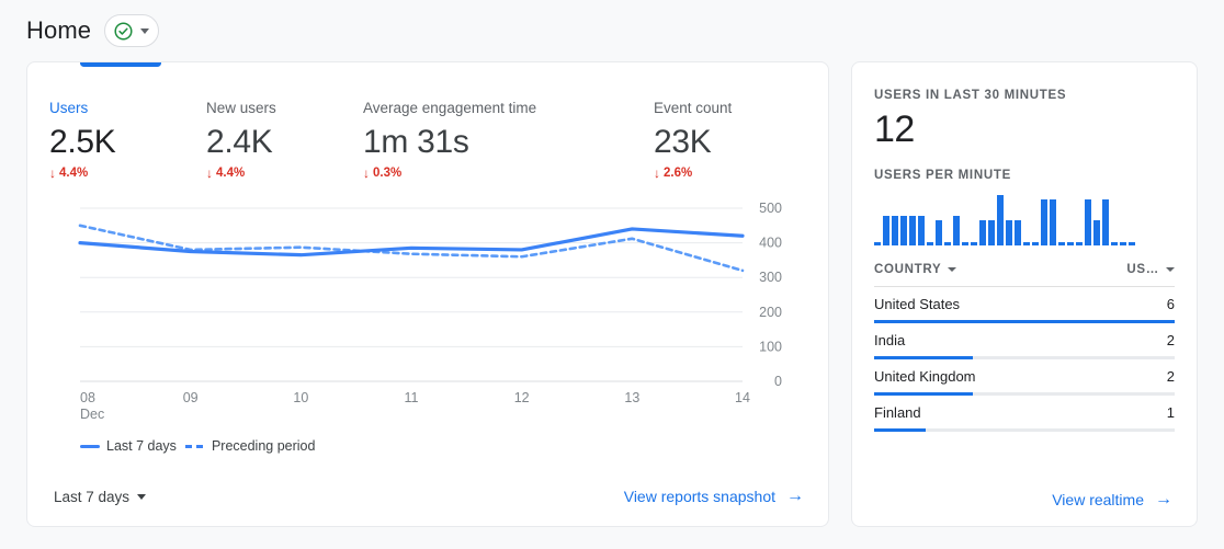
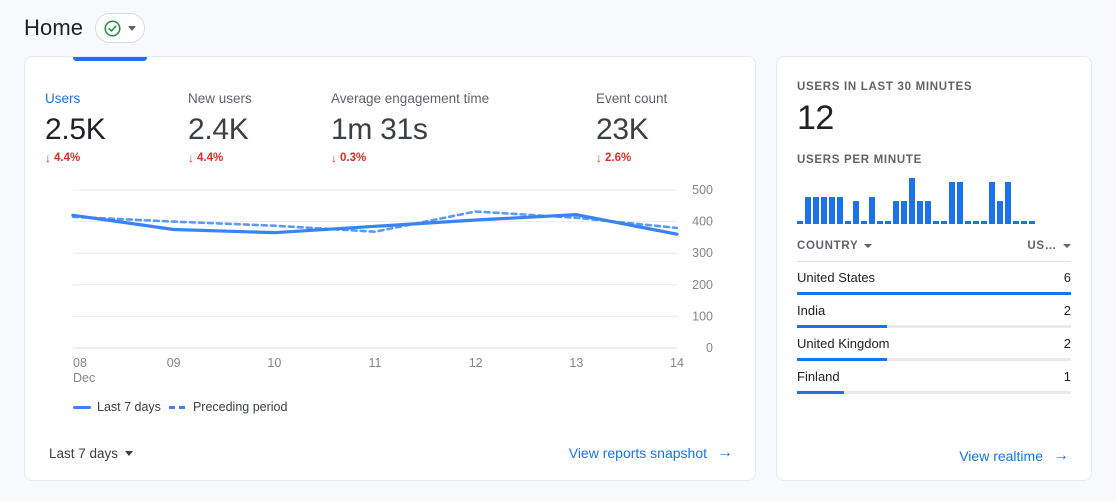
Last 7 days/08: 400 -> 420
Preceding period/08: 450 -> 420
Preceding period/09: 380 -> 400
Last 7 days/12: 380 -> 400
Preceding period/12: 360 -> 430
Last 7 days/13: 440 -> 420
Last 7 days/14: 420 -> 360
Preceding period/14: 320 -> 380
